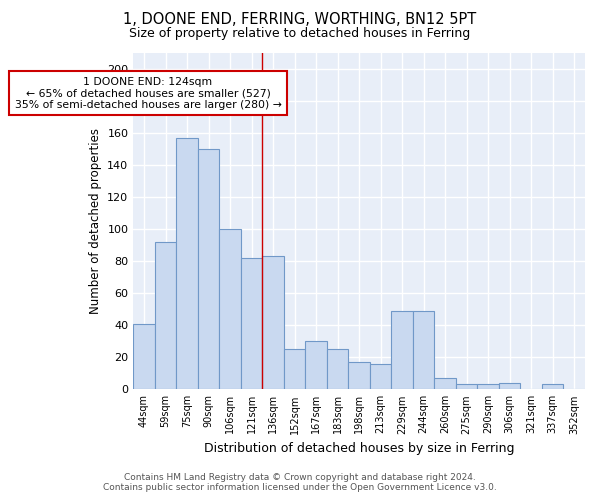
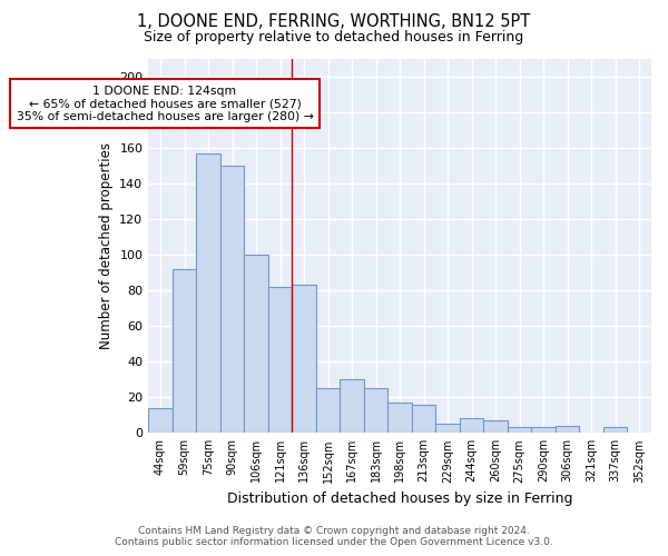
44sqm: 41 -> 14
229sqm: 49 -> 5
244sqm: 49 -> 8
